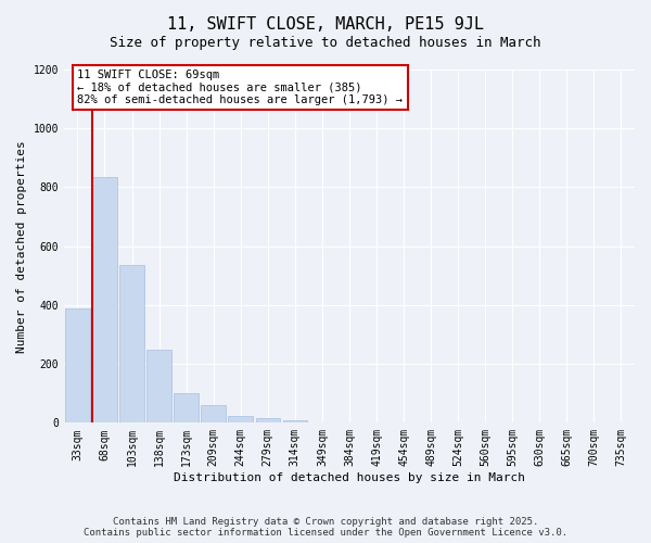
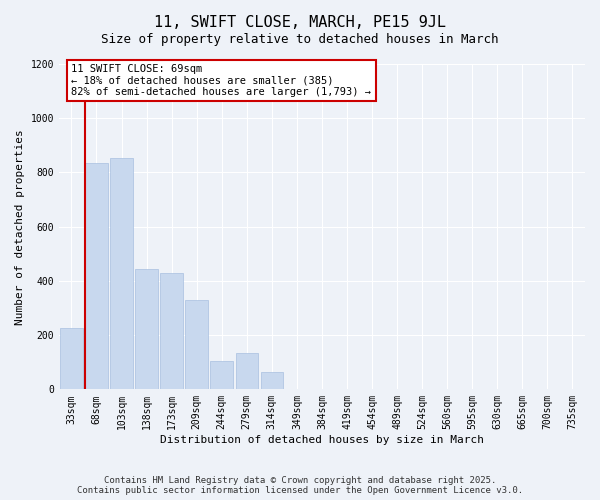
33sqm: 390 -> 225
103sqm: 535 -> 855
138sqm: 248 -> 445
173sqm: 100 -> 430
209sqm: 62 -> 330
244sqm: 22 -> 105
279sqm: 17 -> 135
314sqm: 9 -> 65
